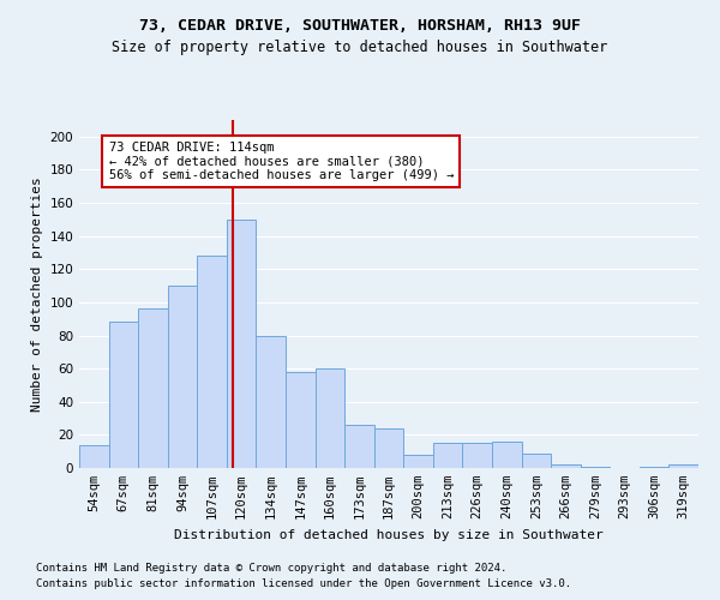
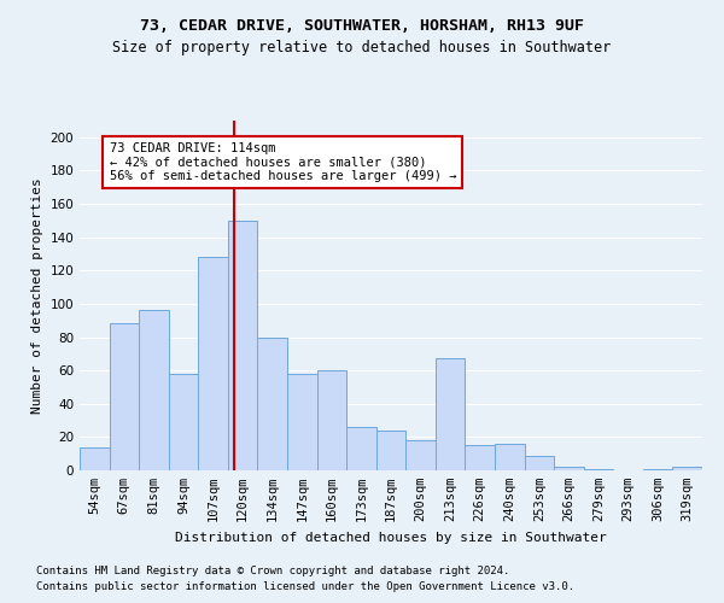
94sqm: 110 -> 58
200sqm: 8 -> 18
213sqm: 15 -> 67
